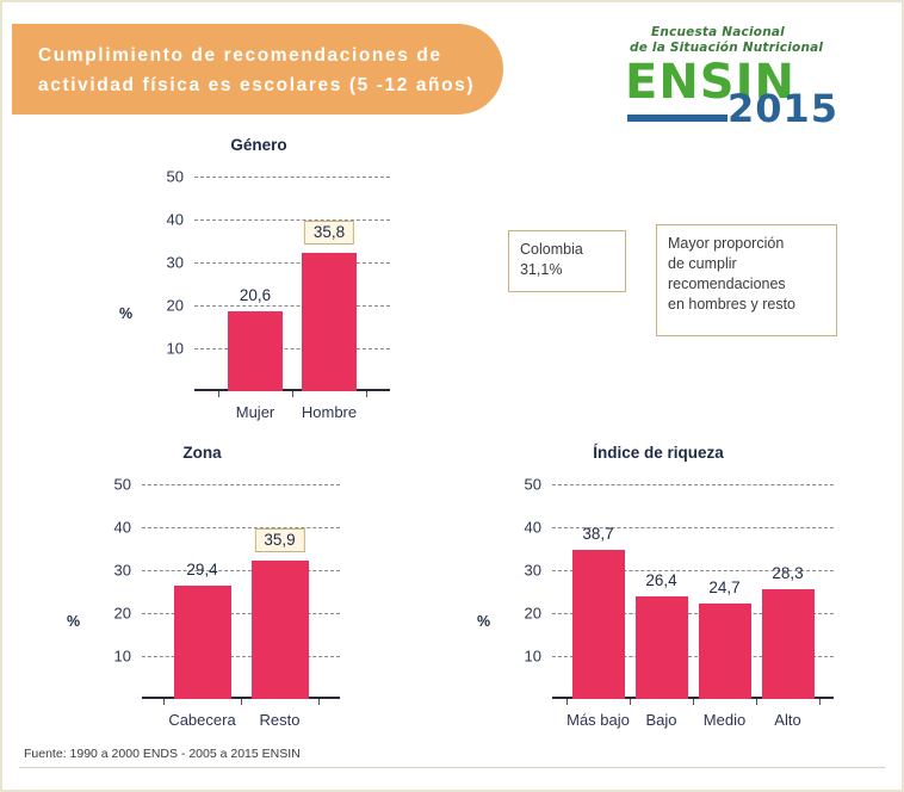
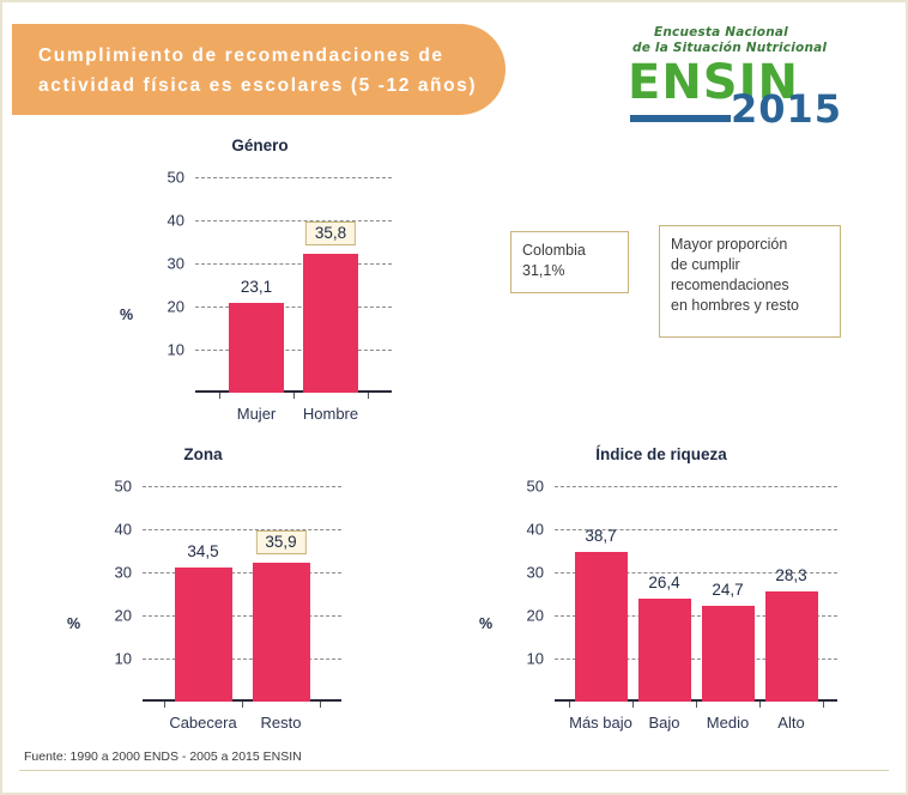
Género/Mujer: 20,6 -> 23,1
Zona/Cabecera: 29,4 -> 34,5
